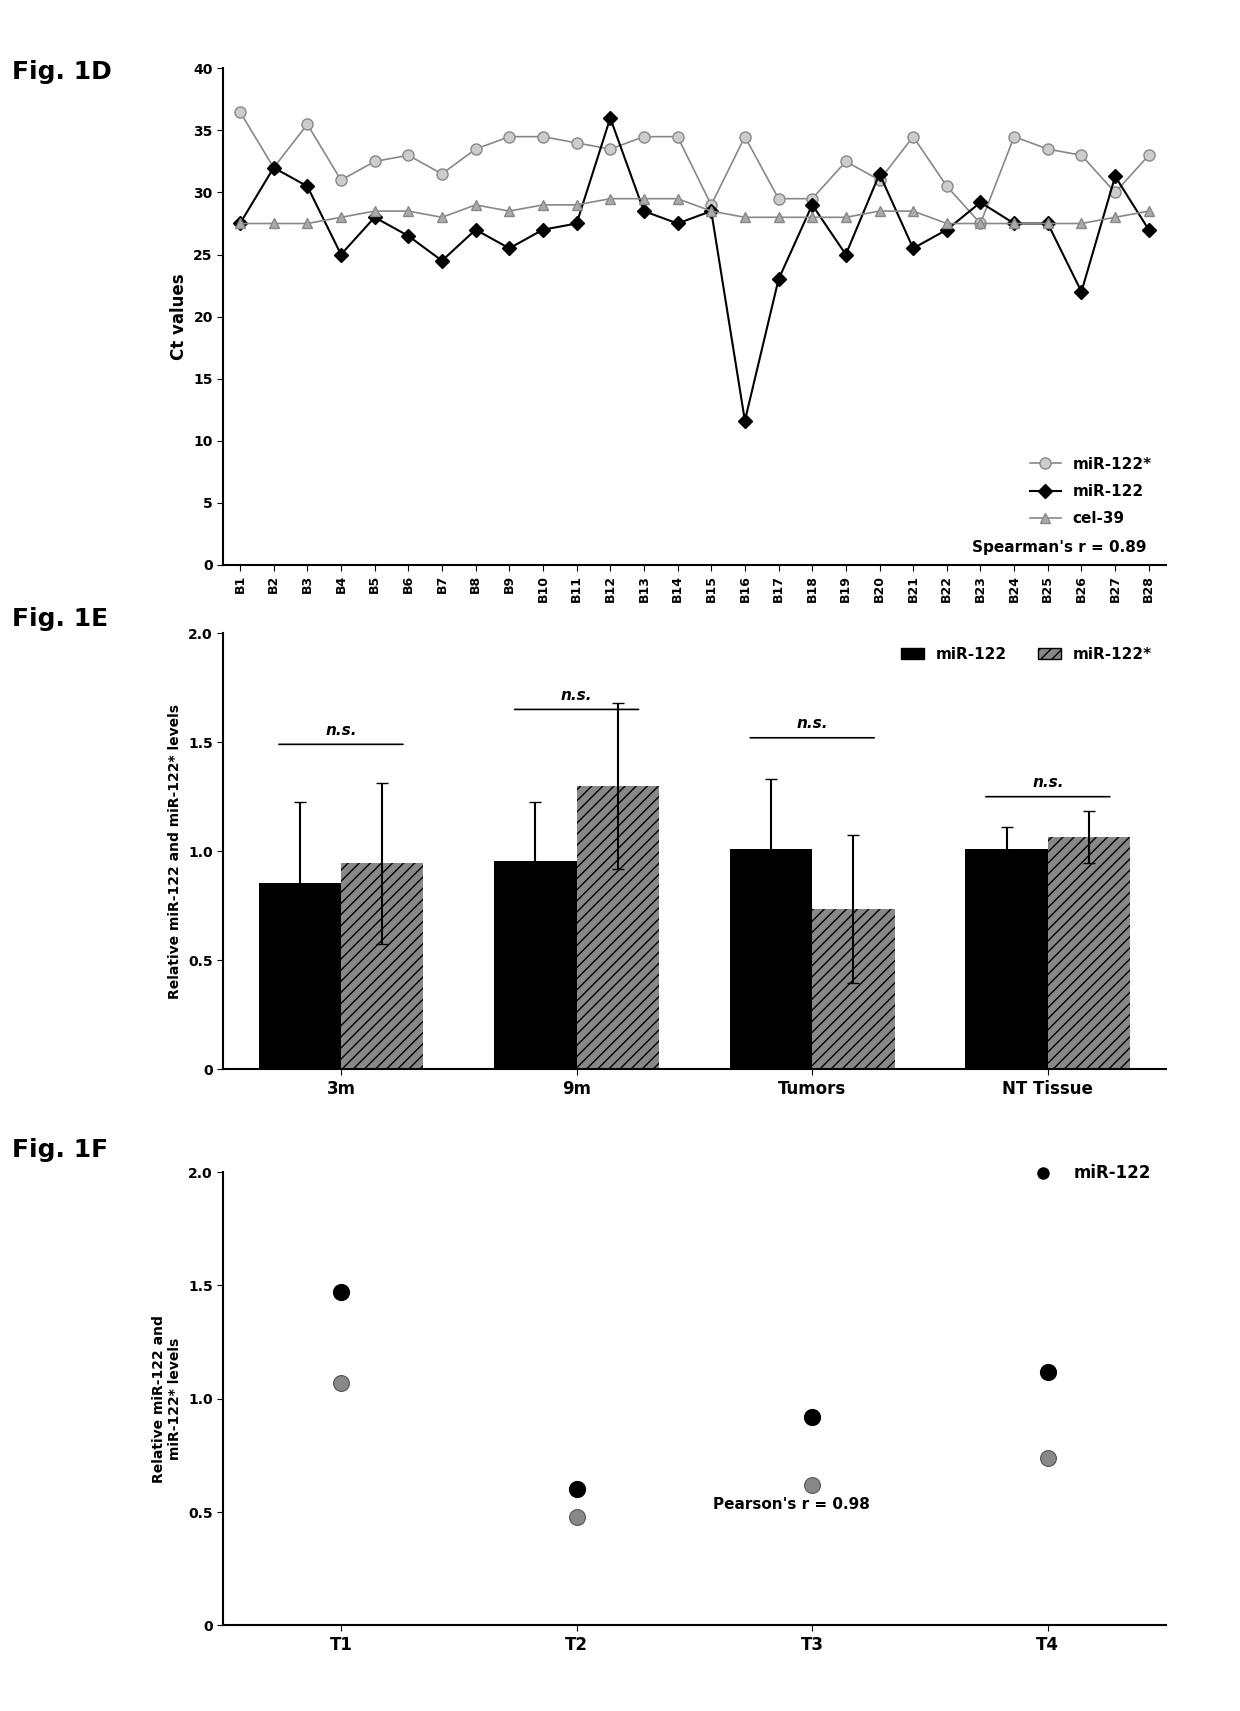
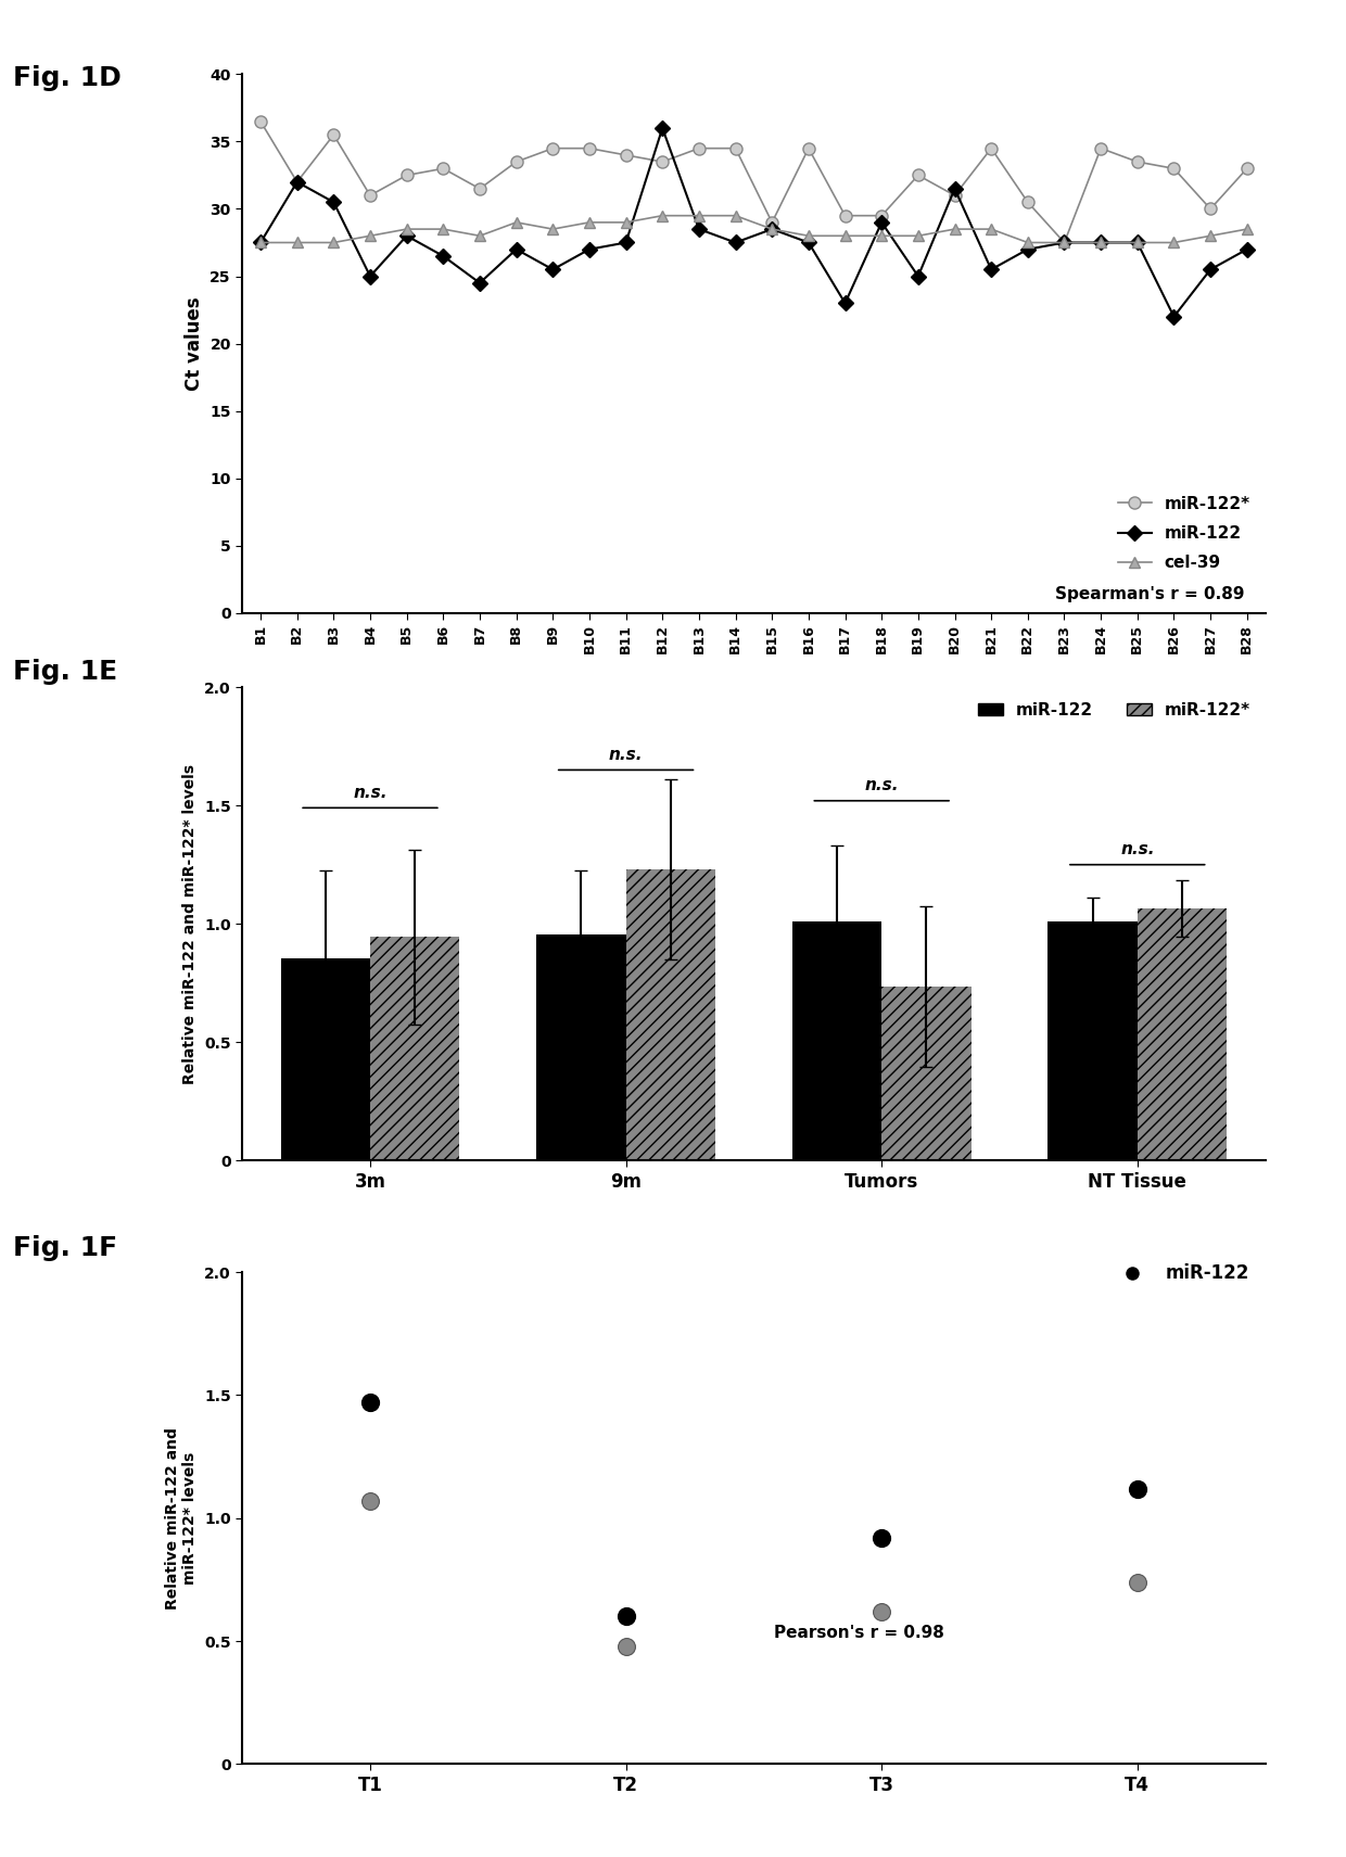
miR-122/B16: 11.6 -> 27.5
miR-122/B23: 29.2 -> 27.5
miR-122/B27: 31.3 -> 25.5
miR-122*/9m: 1.300 -> 1.230
